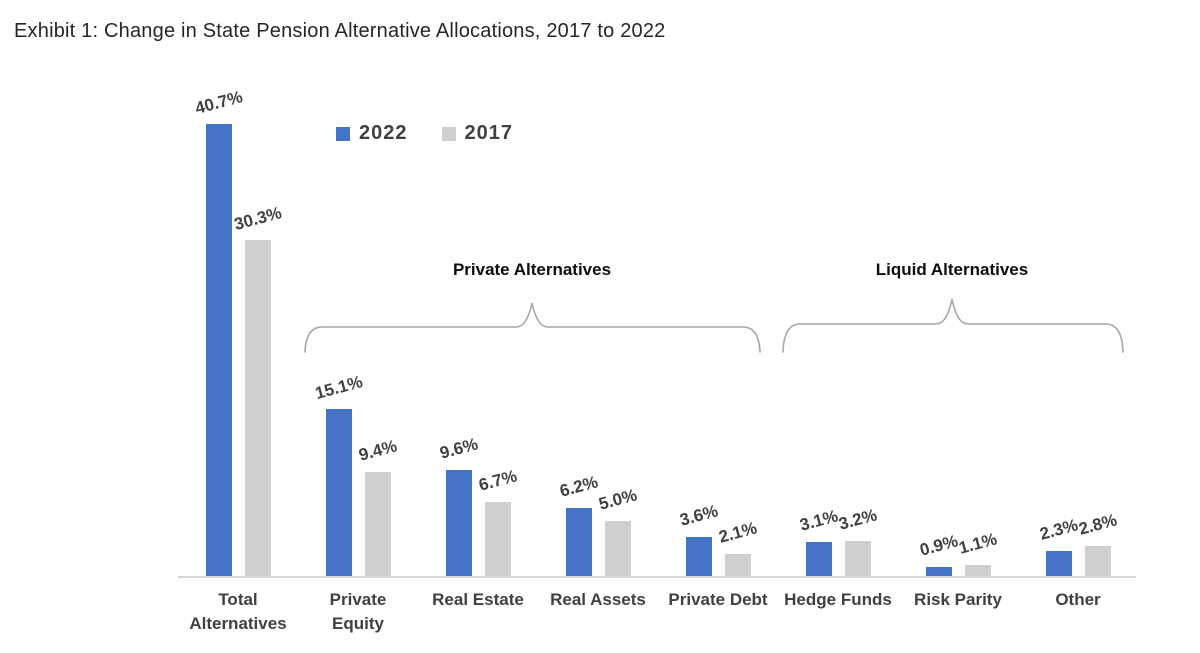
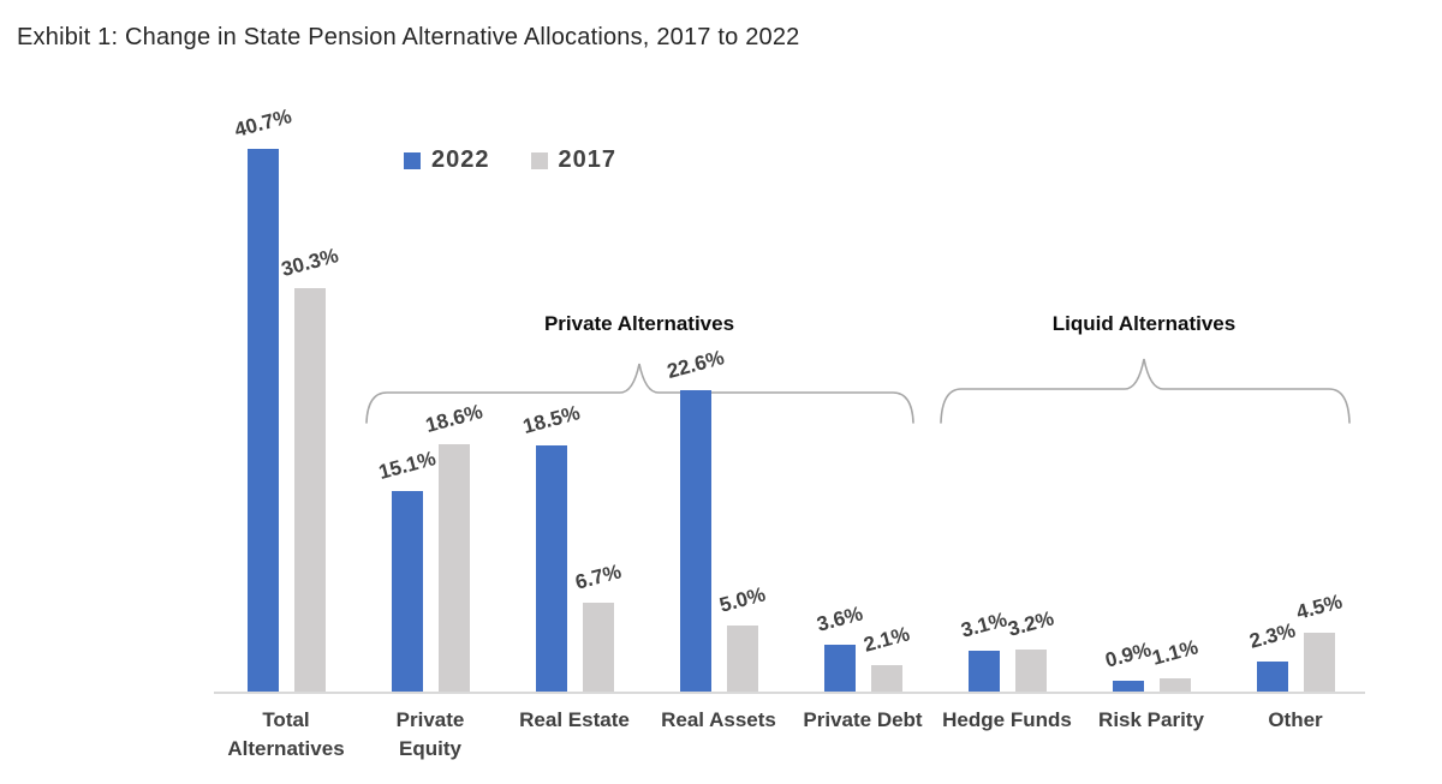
2017/Private Equity: 9.4% -> 18.6%
2022/Real Estate: 9.6% -> 18.5%
2022/Real Assets: 6.2% -> 22.6%
2017/Other: 2.8% -> 4.5%
